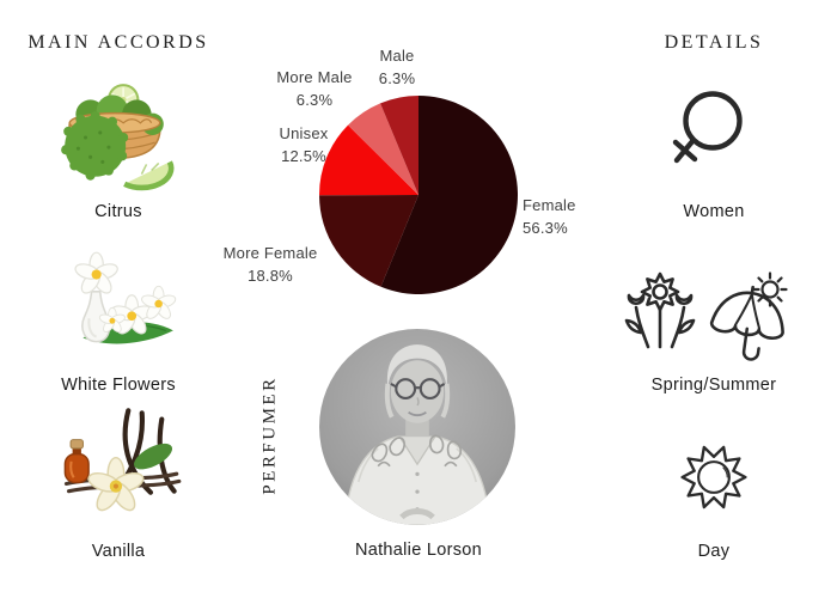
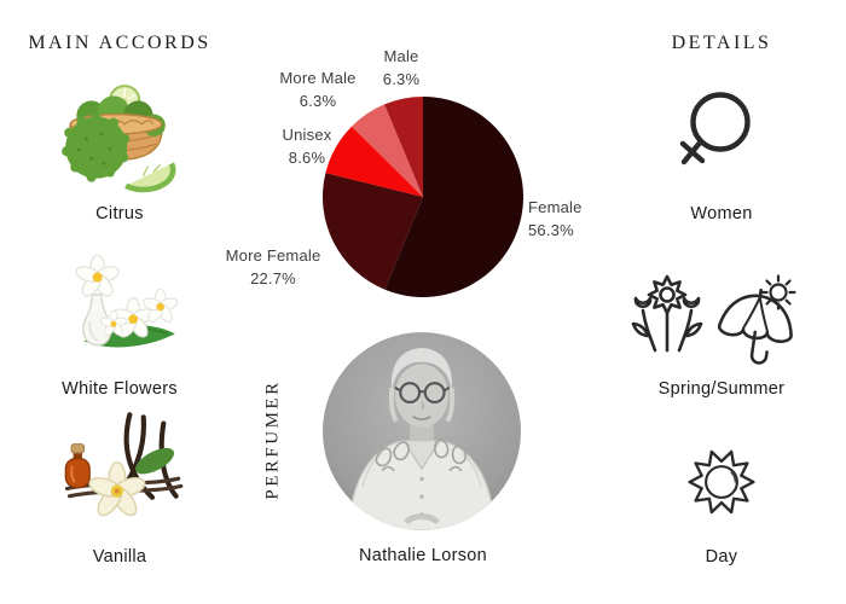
More Female: 18.8% -> 22.7%
Unisex: 12.5% -> 8.6%
